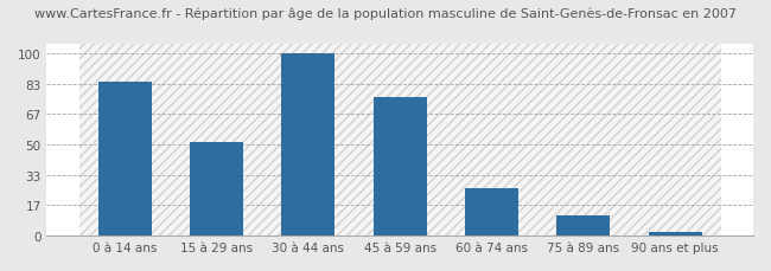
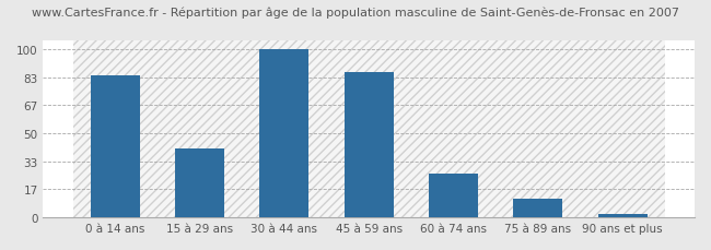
15 à 29 ans: 51 -> 41
45 à 59 ans: 76 -> 86
